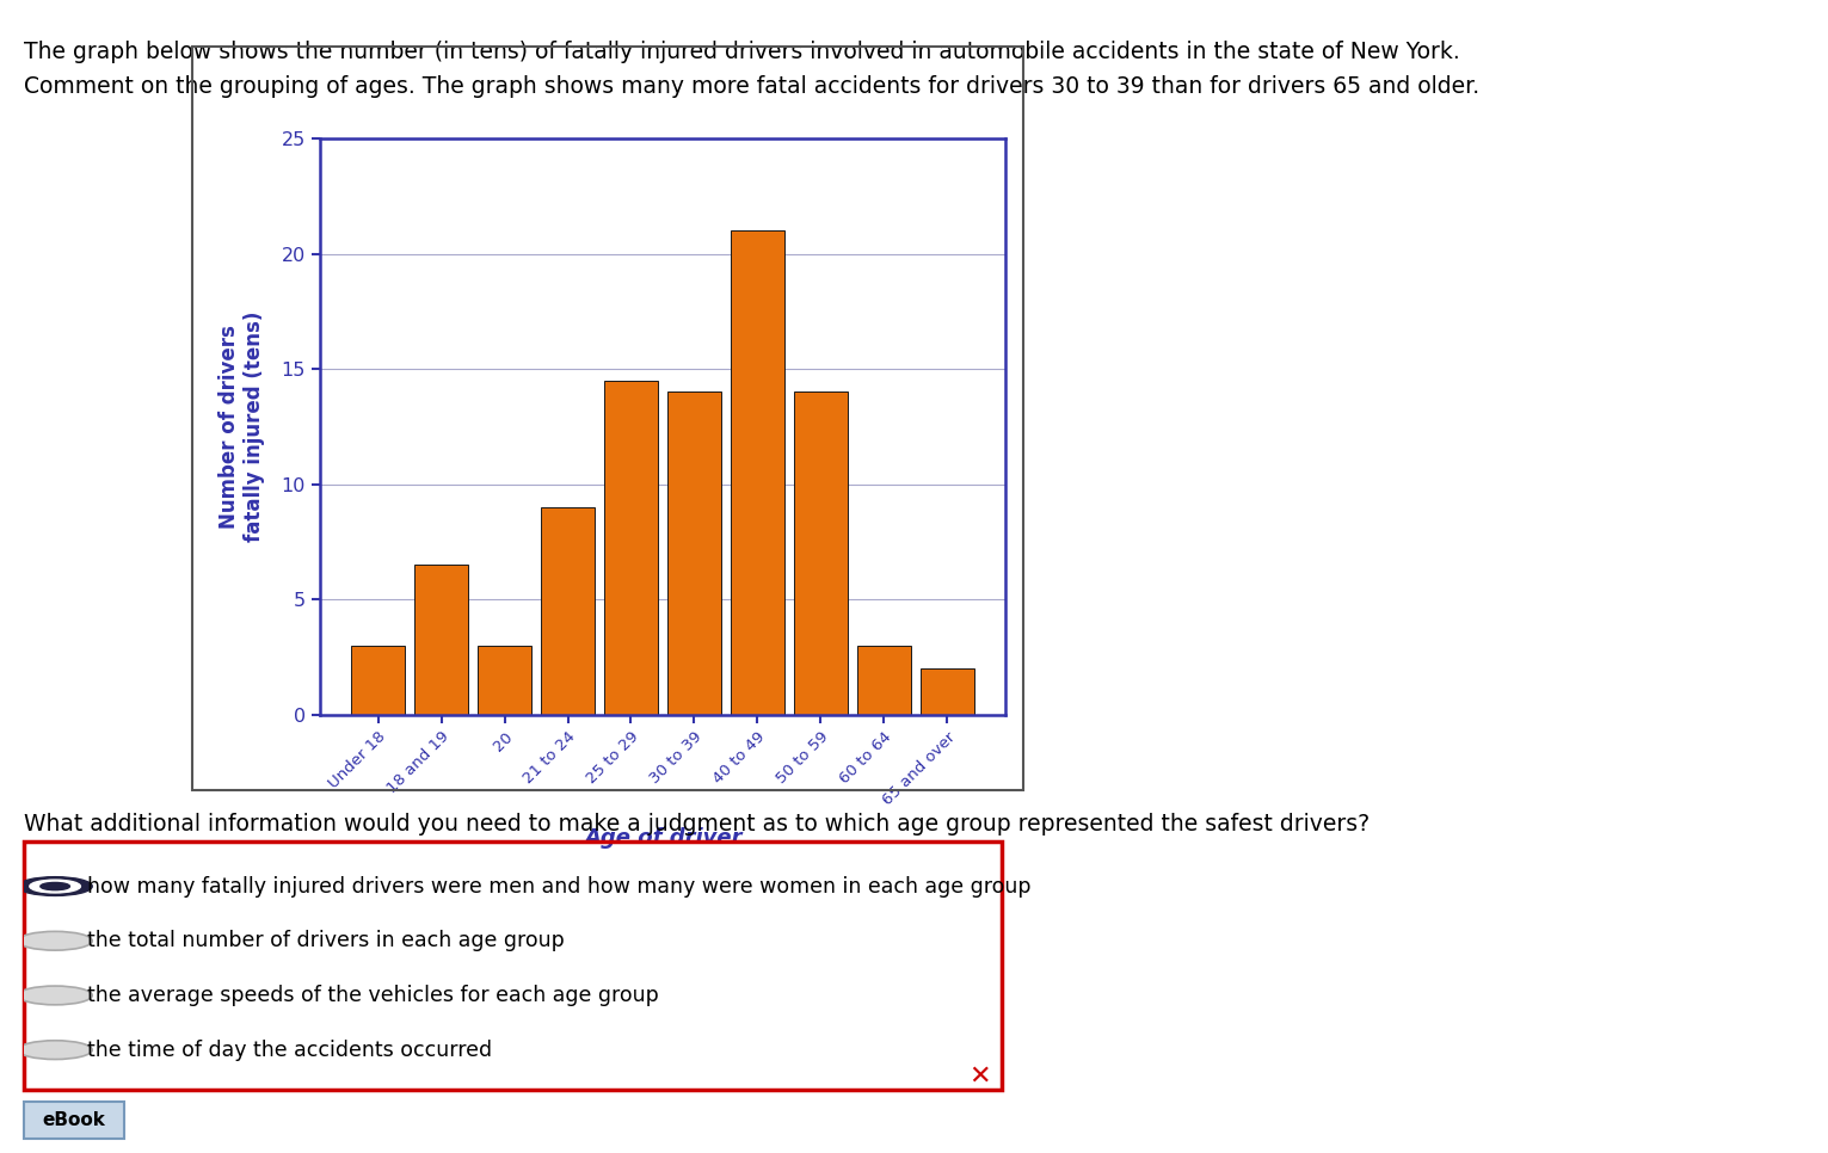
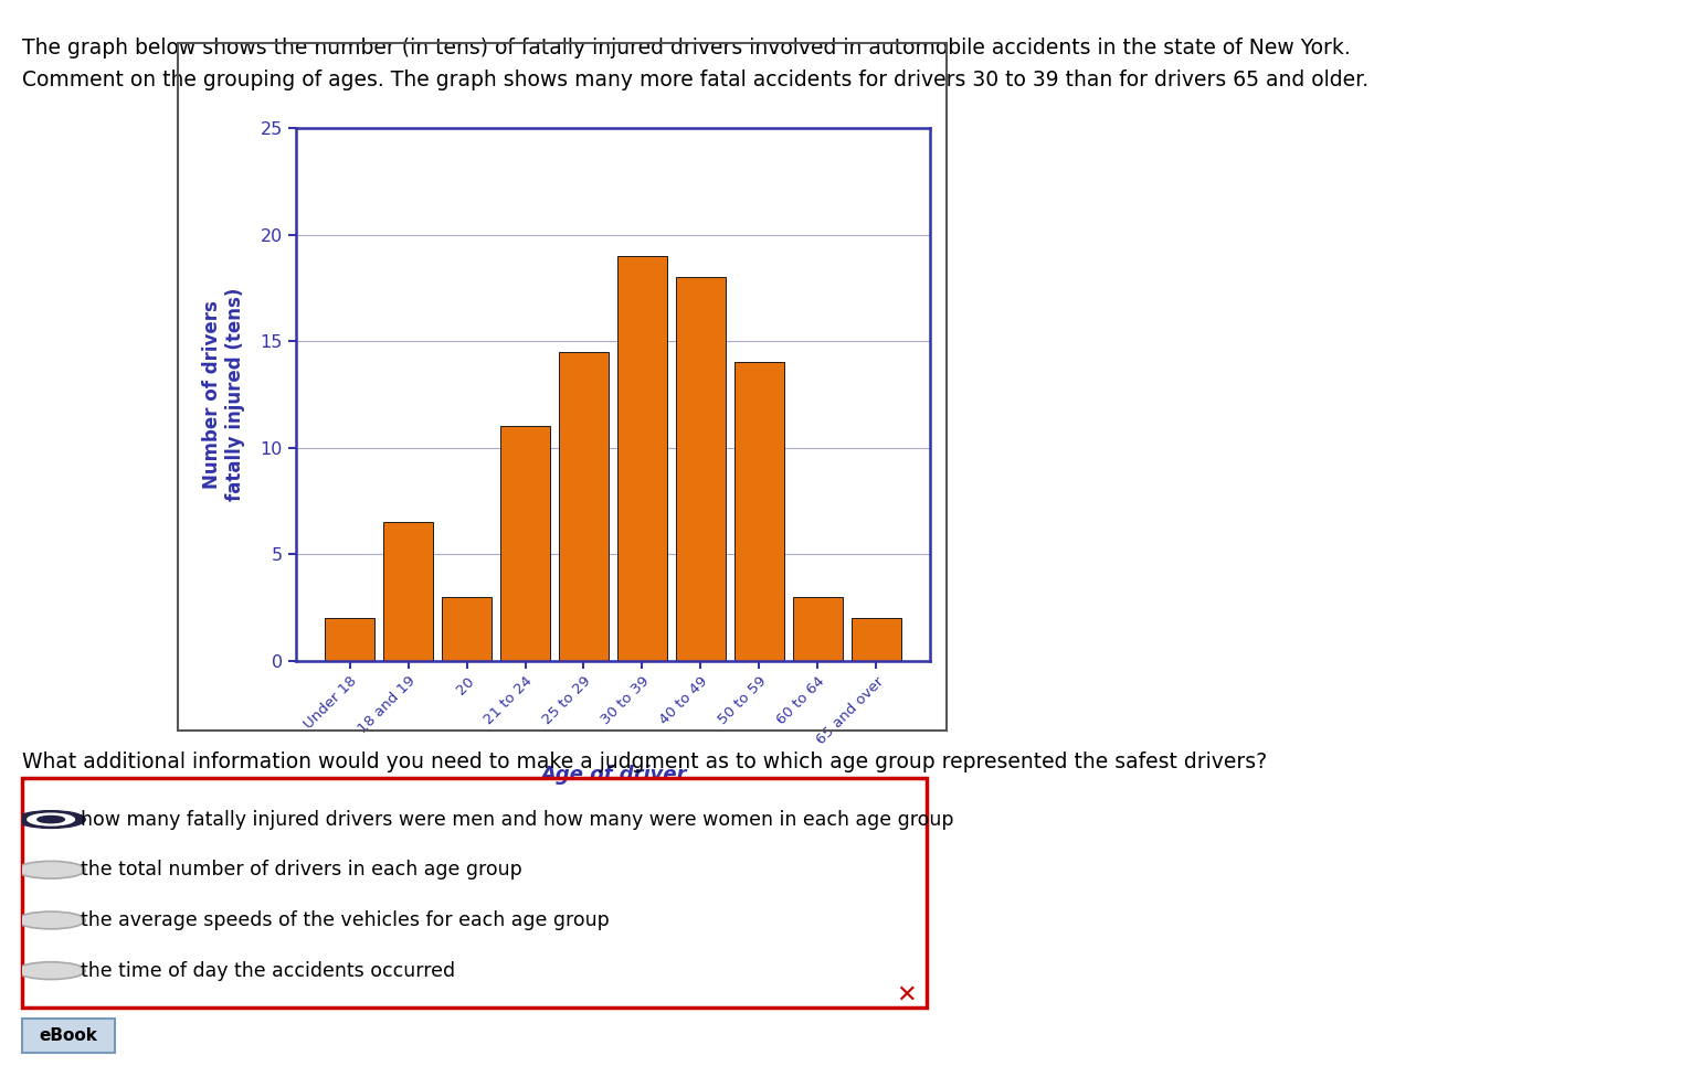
Under 18: 3.0 -> 2.0
21 to 24: 9.0 -> 11.0
30 to 39: 14.0 -> 19.0
40 to 49: 21.0 -> 18.0
